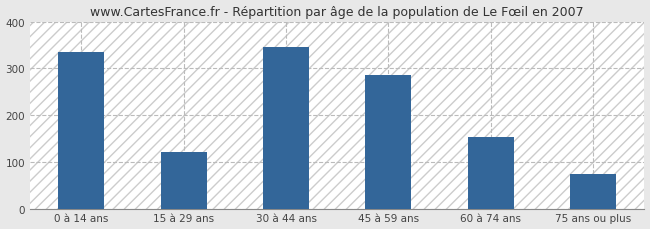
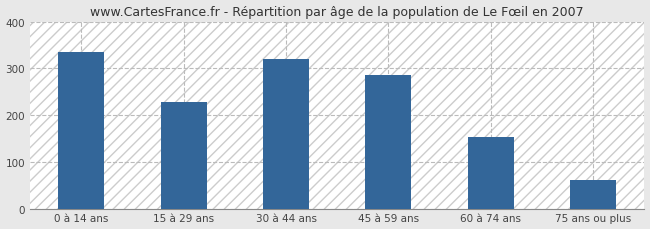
15 à 29 ans: 120 -> 228
30 à 44 ans: 345 -> 320
75 ans ou plus: 75 -> 62
